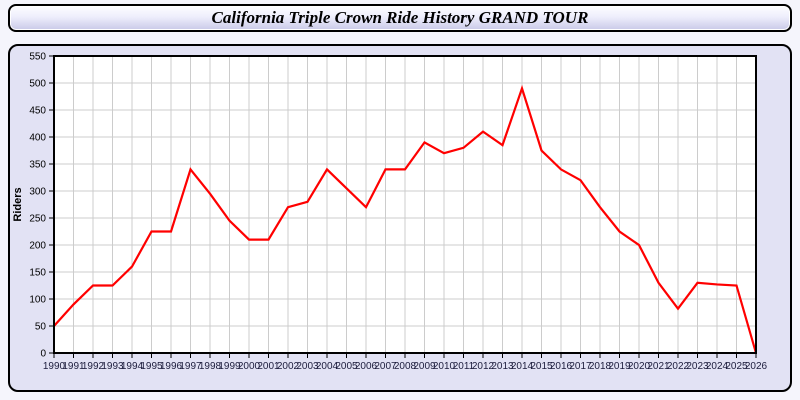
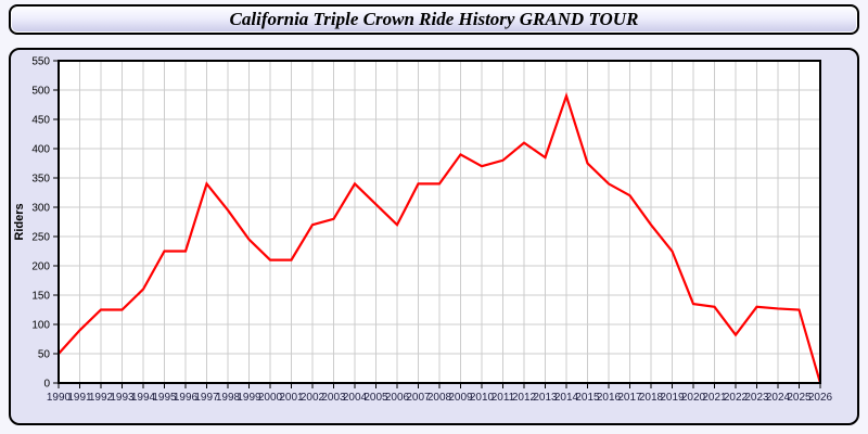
2020: 200 -> 140
